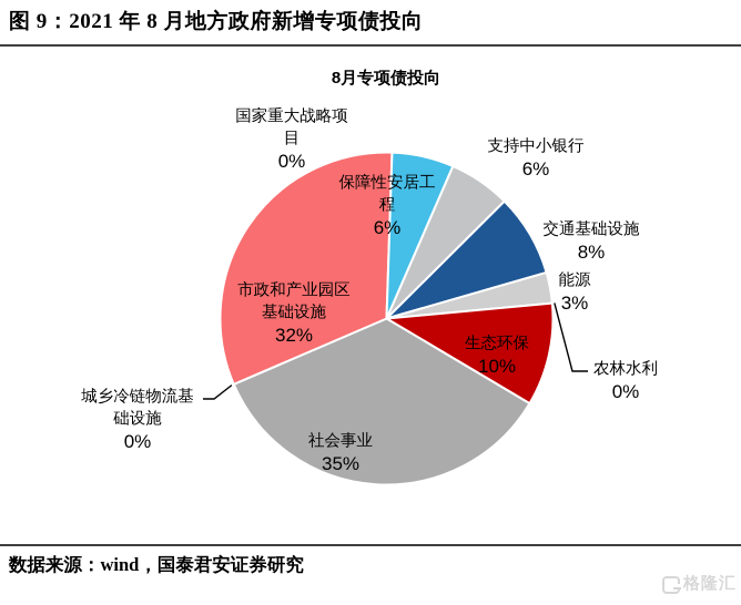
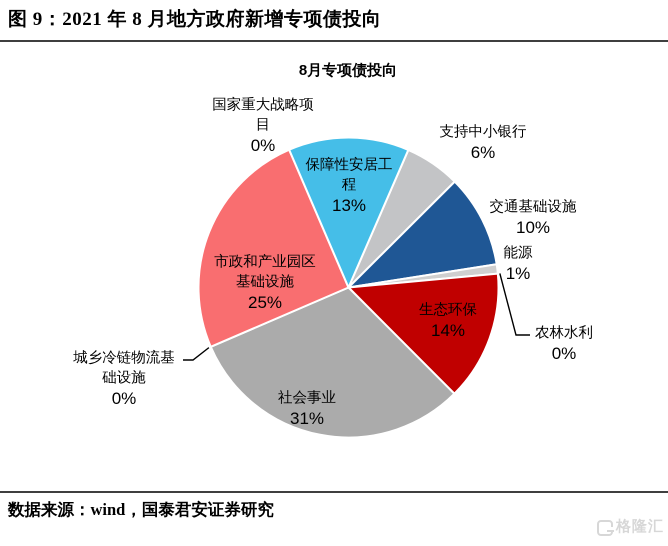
交通基础设施: 8% -> 10%
能源: 3% -> 1%
生态环保: 10% -> 14%
社会事业: 35% -> 31%
市政和产业园区基础设施: 32% -> 25%
保障性安居工程: 6% -> 13%
